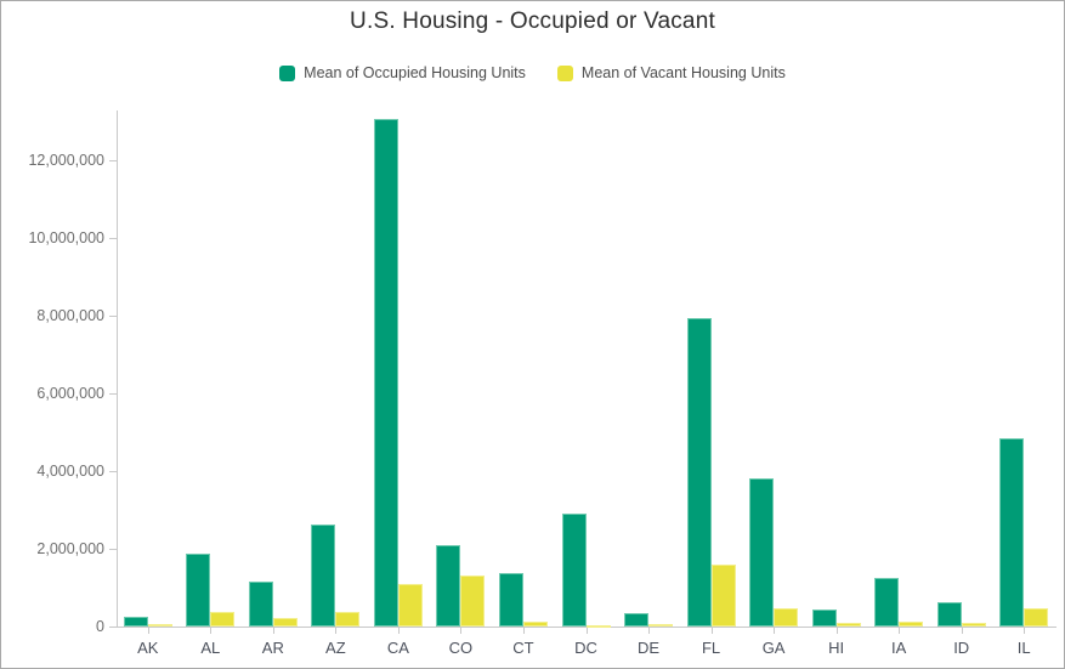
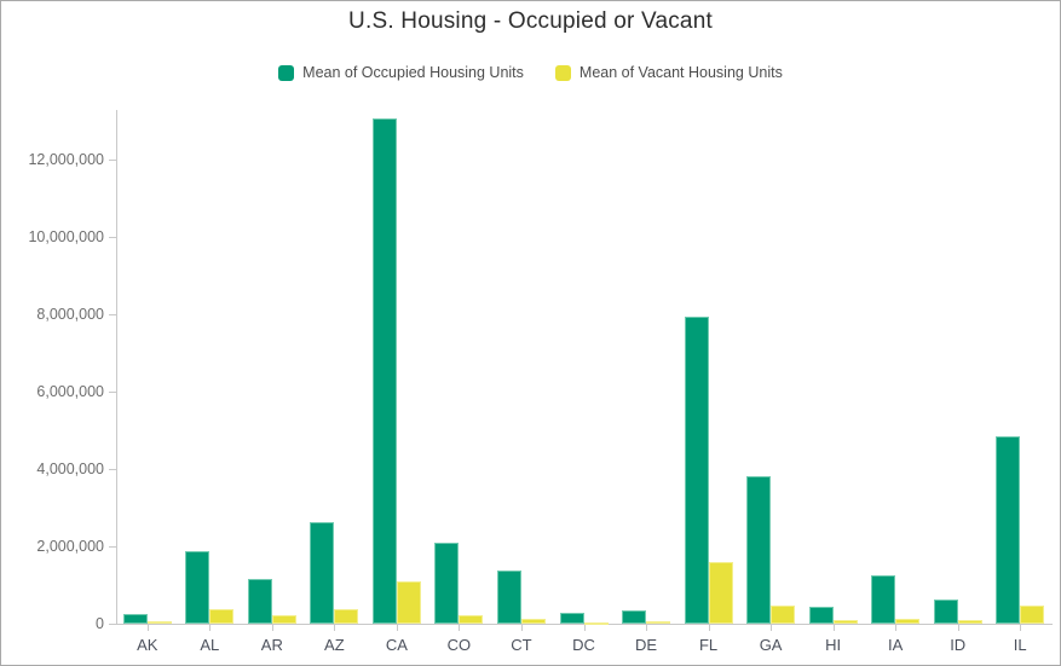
Mean of Vacant Housing Units/CO: 1300000 -> 200000
Mean of Occupied Housing Units/DC: 2900000 -> 300000
